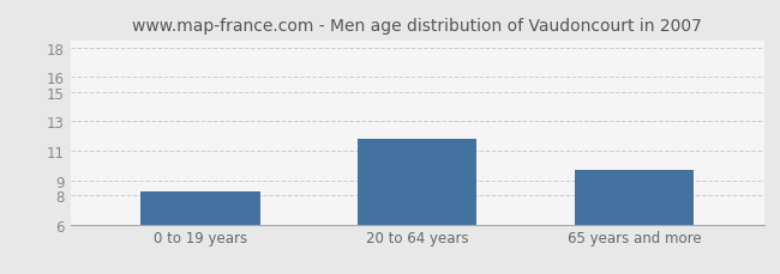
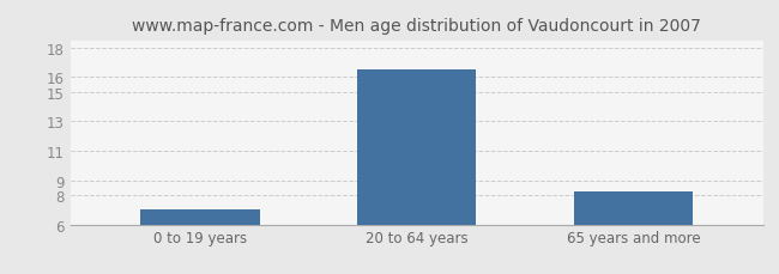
0 to 19 years: 8.2 -> 7.0
20 to 64 years: 11.8 -> 16.5
65 years and more: 9.7 -> 8.2
